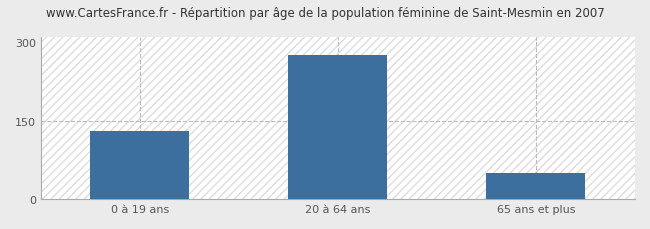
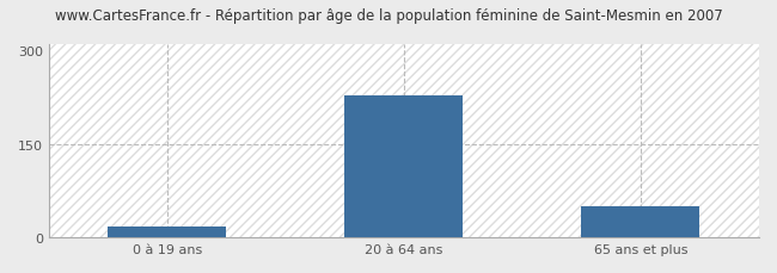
0 à 19 ans: 130 -> 18
20 à 64 ans: 275 -> 228
